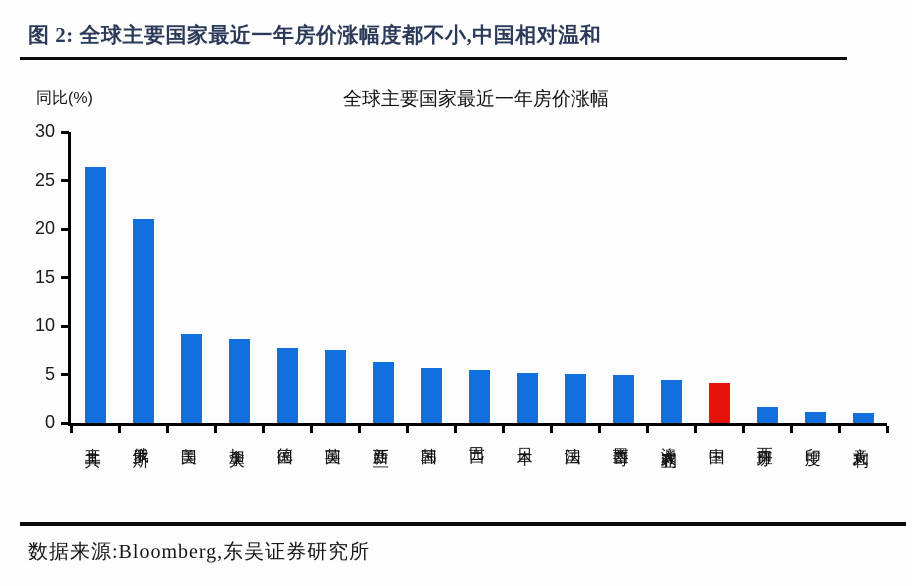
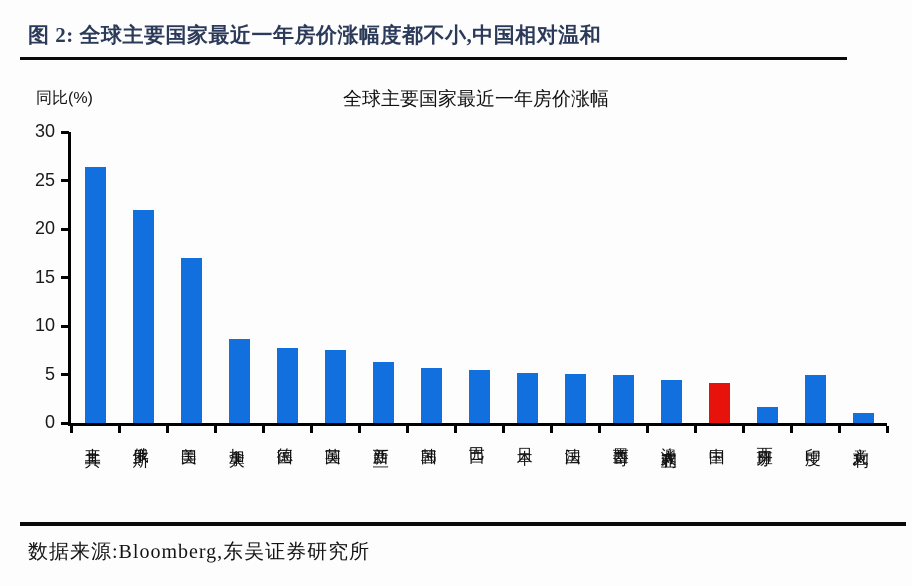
俄罗斯: 21 -> 22
美国: 9 -> 17
印度: 1 -> 5
